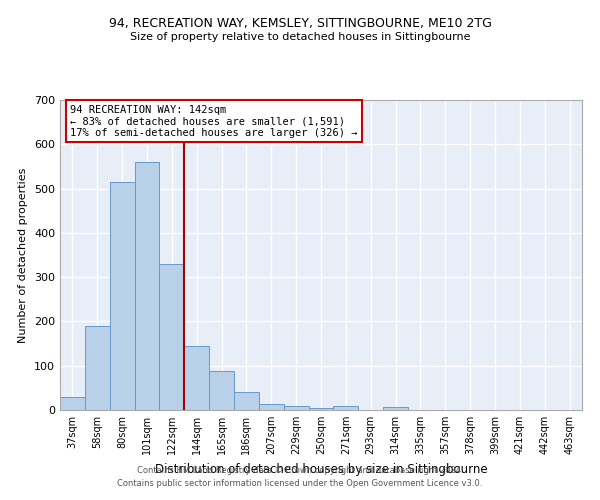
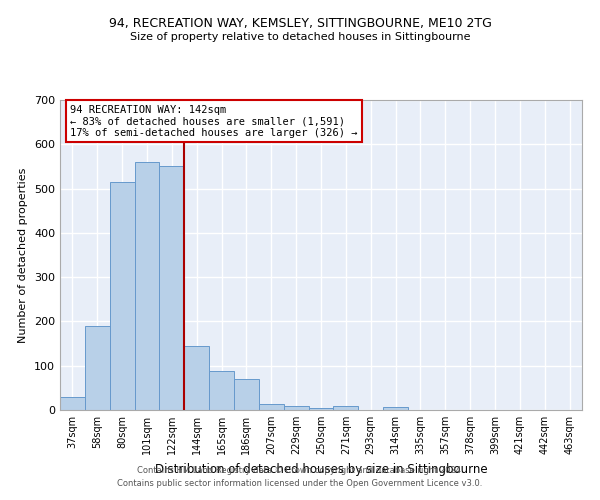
122sqm: 330 -> 550
186sqm: 40 -> 70
